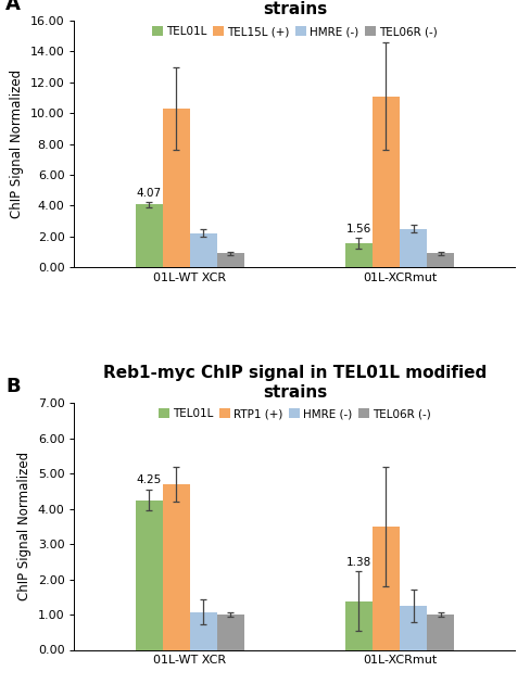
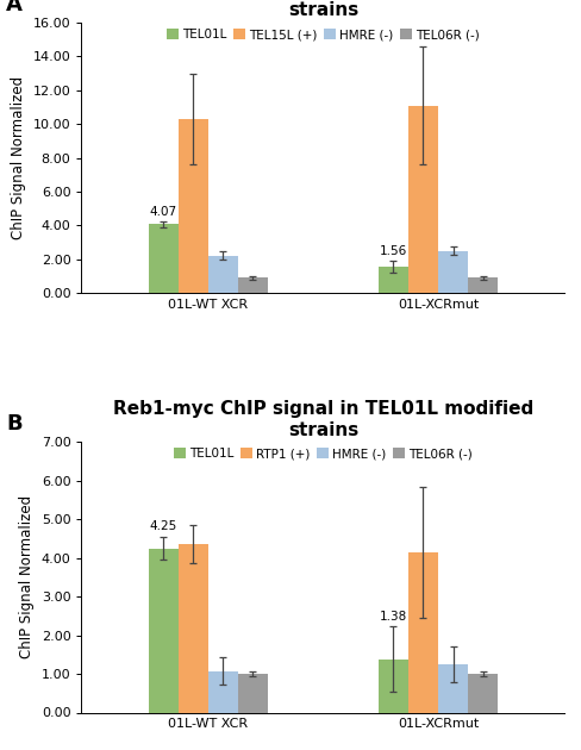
Reb1-myc ChIP signal in TEL01L modified strains/RTP1 (+)/01L-WT XCR: 4.70 -> 4.35
Reb1-myc ChIP signal in TEL01L modified strains/RTP1 (+)/01L-XCRmut: 3.50 -> 4.15
